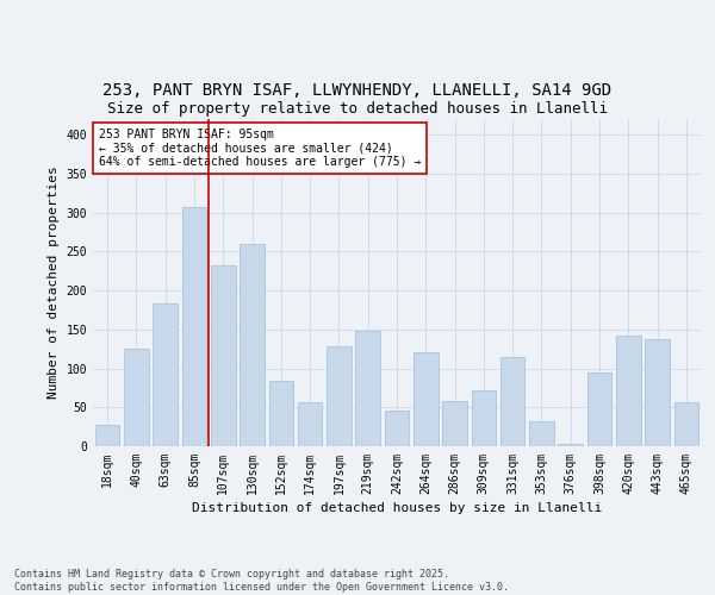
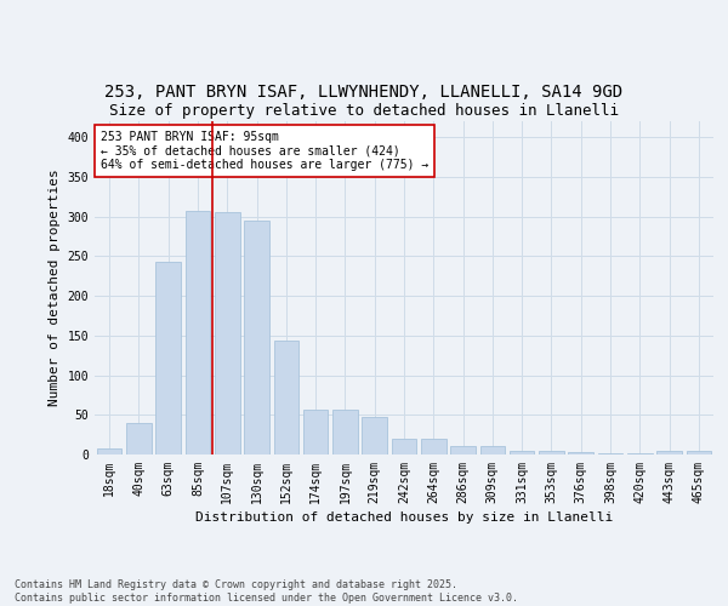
18sqm: 28 -> 8
40sqm: 126 -> 39
63sqm: 184 -> 243
107sqm: 232 -> 306
130sqm: 260 -> 295
152sqm: 84 -> 143
197sqm: 128 -> 57
219sqm: 148 -> 48
242sqm: 46 -> 20
264sqm: 120 -> 20
286sqm: 58 -> 10
309sqm: 72 -> 11
331sqm: 114 -> 5
353sqm: 32 -> 4
398sqm: 94 -> 2
420sqm: 142 -> 1
443sqm: 138 -> 4
465sqm: 56 -> 4
